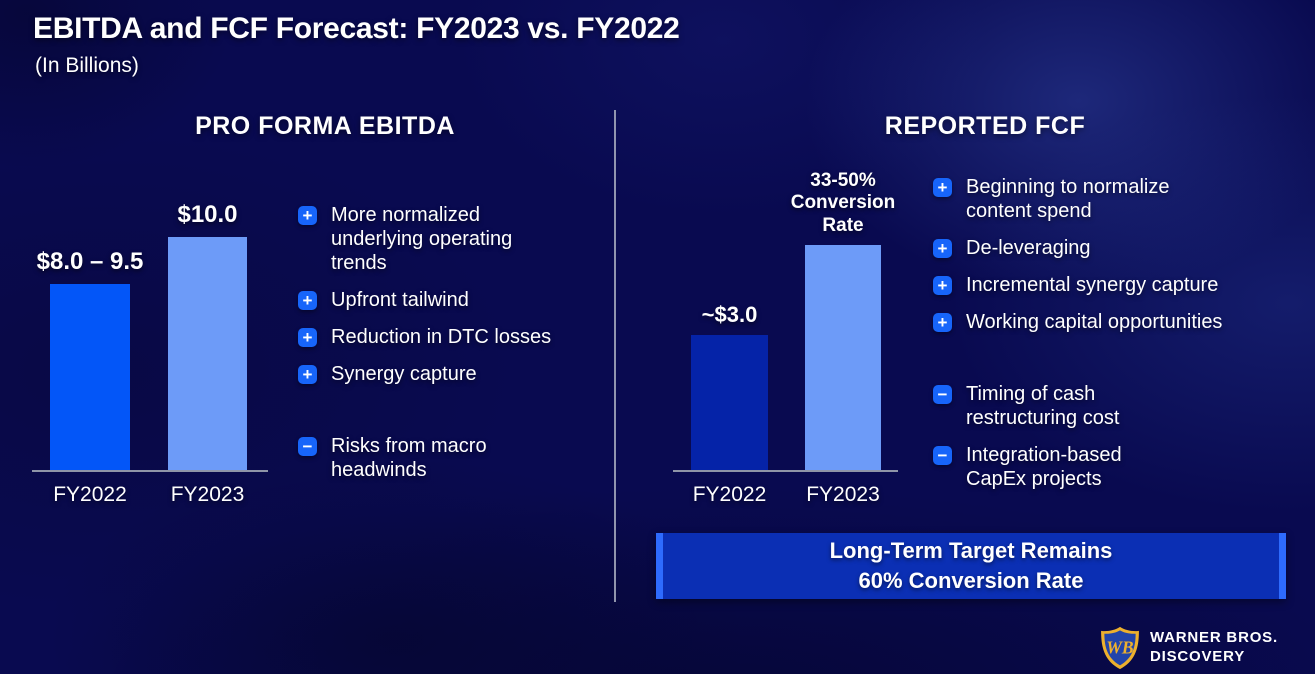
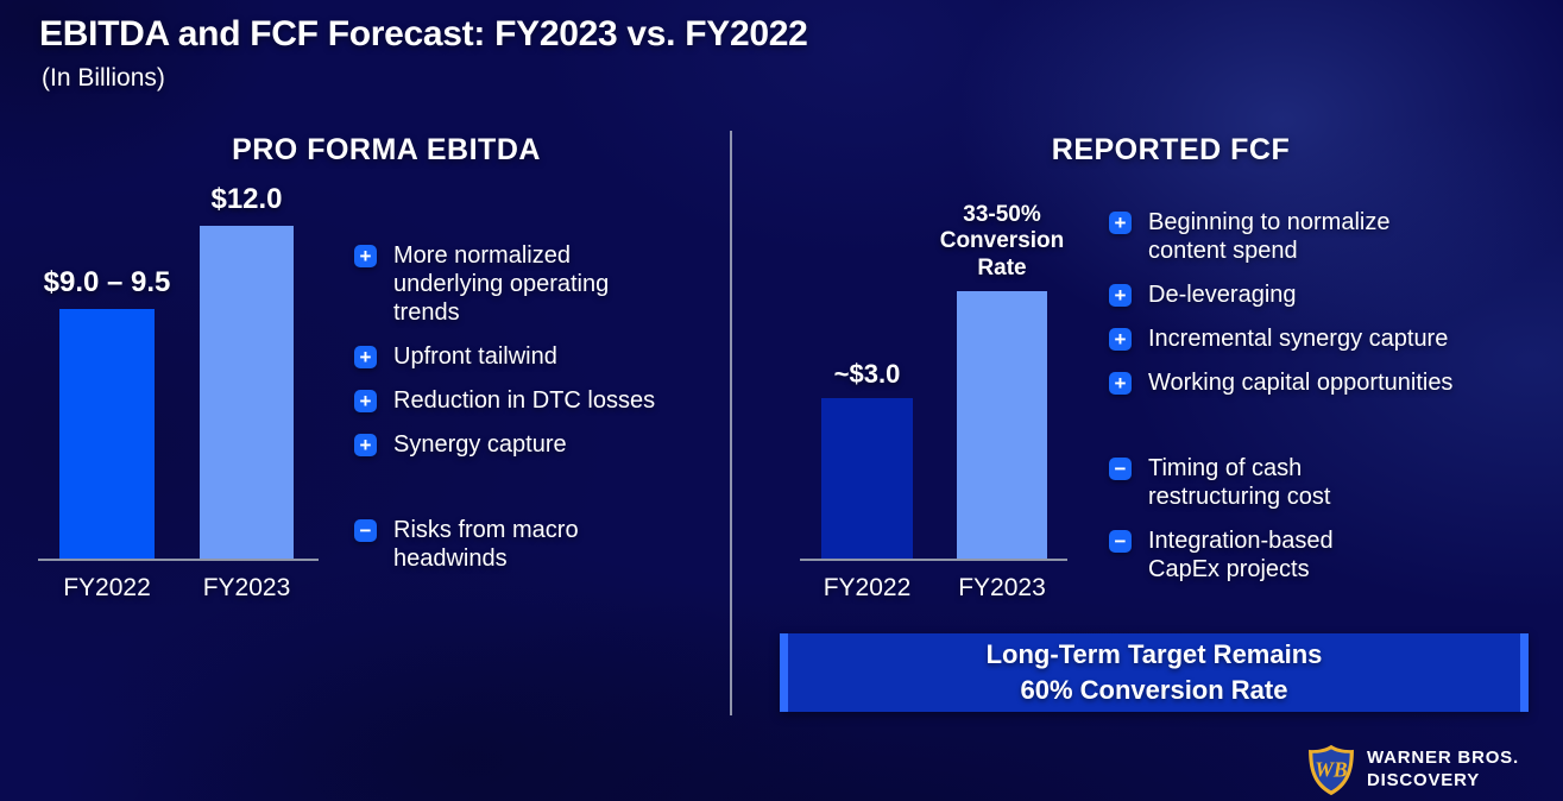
PRO FORMA EBITDA/FY2022: $8.0 -> $9.0
PRO FORMA EBITDA/FY2023: $10.0 -> $12.0
